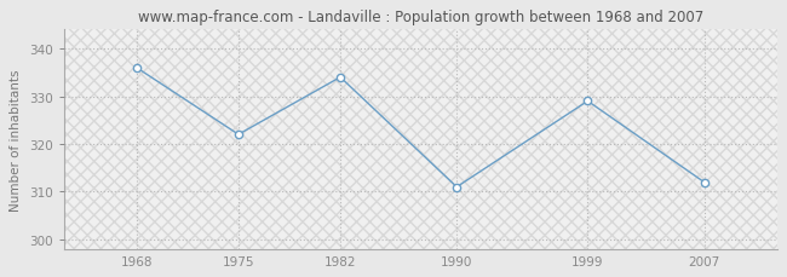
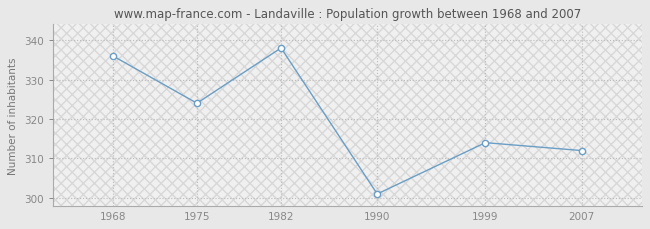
1975: 322 -> 324
1982: 334 -> 338
1990: 311 -> 301
1999: 329 -> 314
